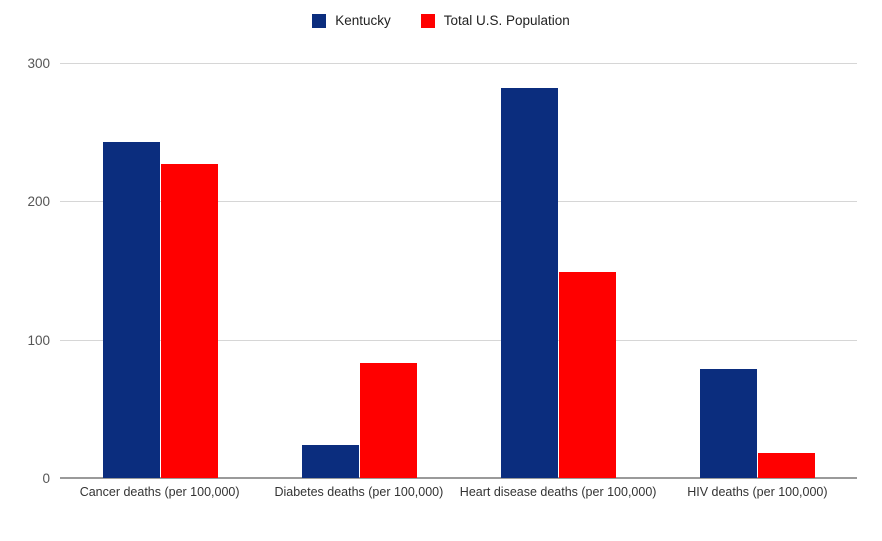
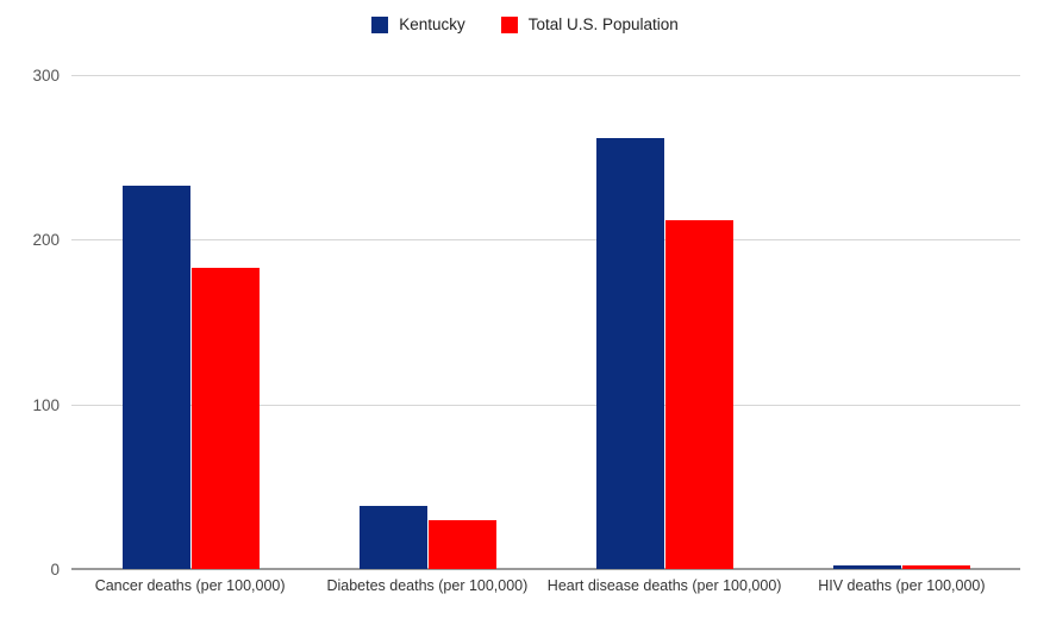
Kentucky/Cancer deaths (per 100,000): 243 -> 233
Total U.S. Population/Cancer deaths (per 100,000): 227 -> 183
Kentucky/Diabetes deaths (per 100,000): 24 -> 38
Total U.S. Population/Diabetes deaths (per 100,000): 83 -> 30
Kentucky/Heart disease deaths (per 100,000): 282 -> 262
Total U.S. Population/Heart disease deaths (per 100,000): 149 -> 212
Kentucky/HIV deaths (per 100,000): 79 -> 2
Total U.S. Population/HIV deaths (per 100,000): 18 -> 2
